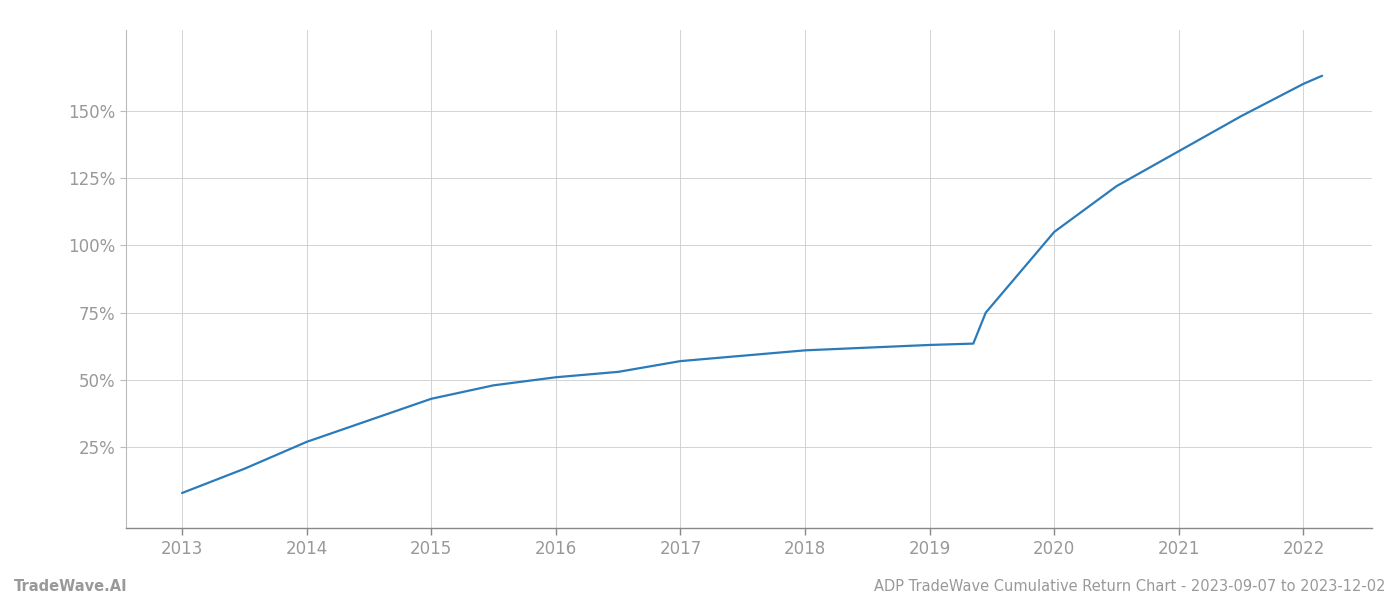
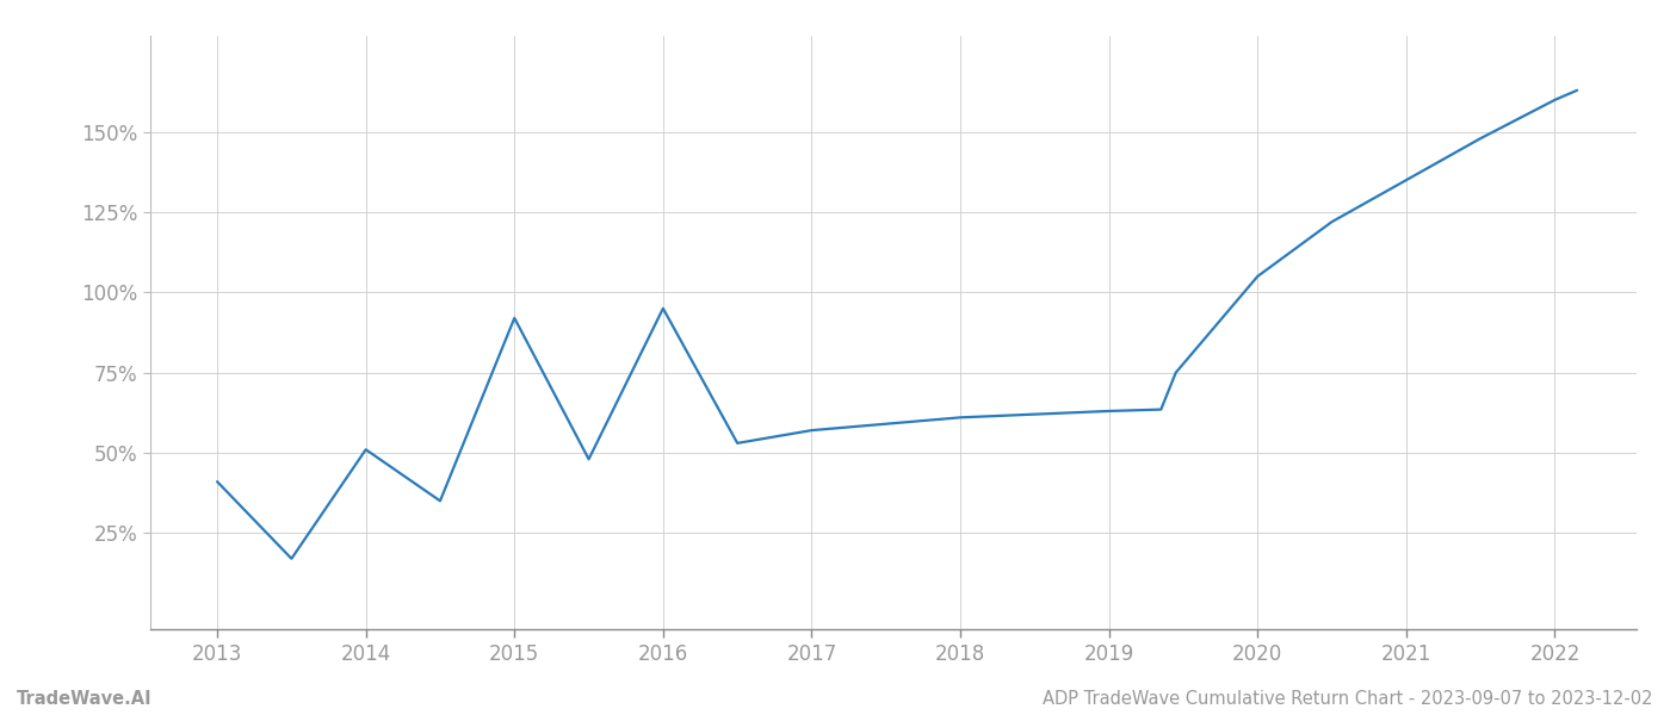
2013: 8.0% -> 41.0%
2014: 27.0% -> 51.0%
2015: 43.0% -> 92.0%
2016: 51.0% -> 95.0%
